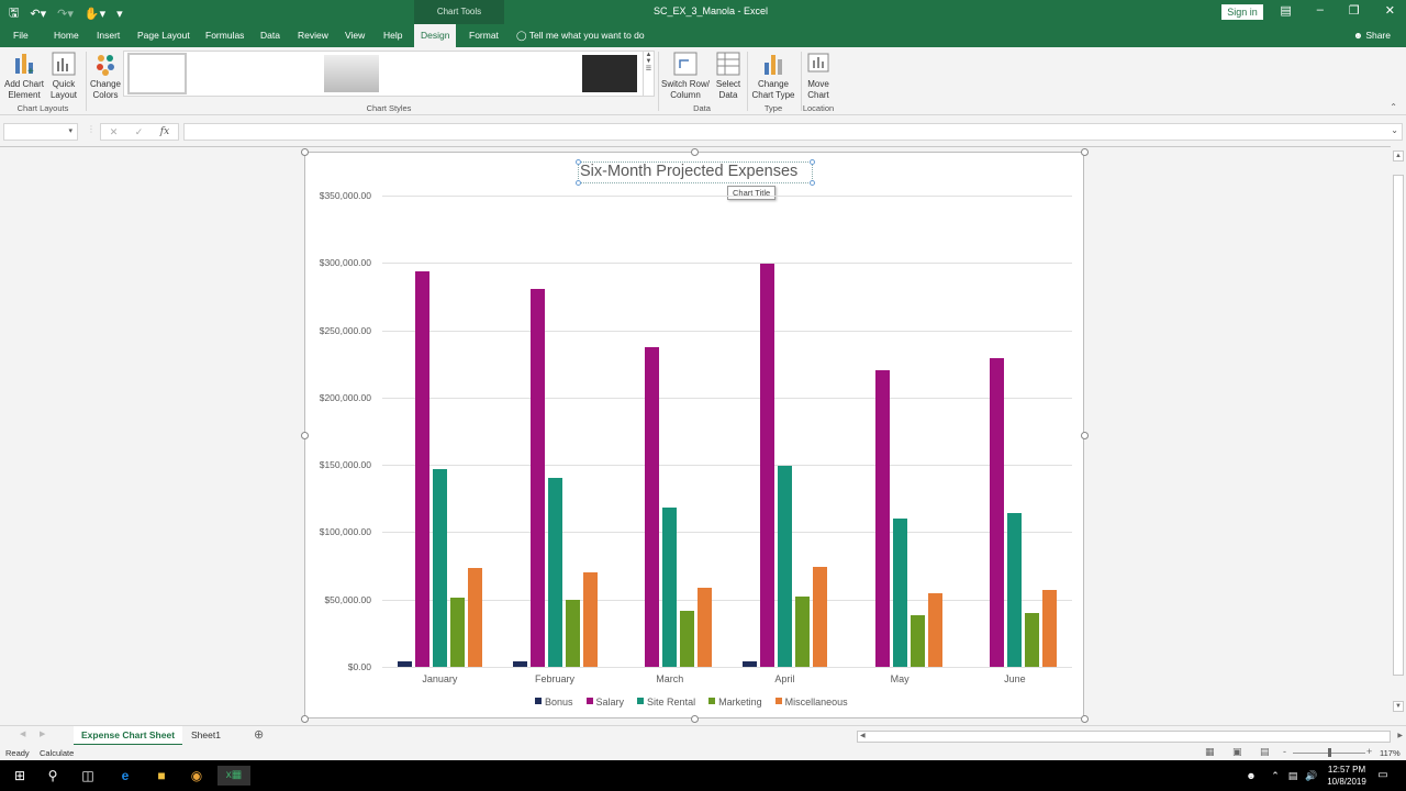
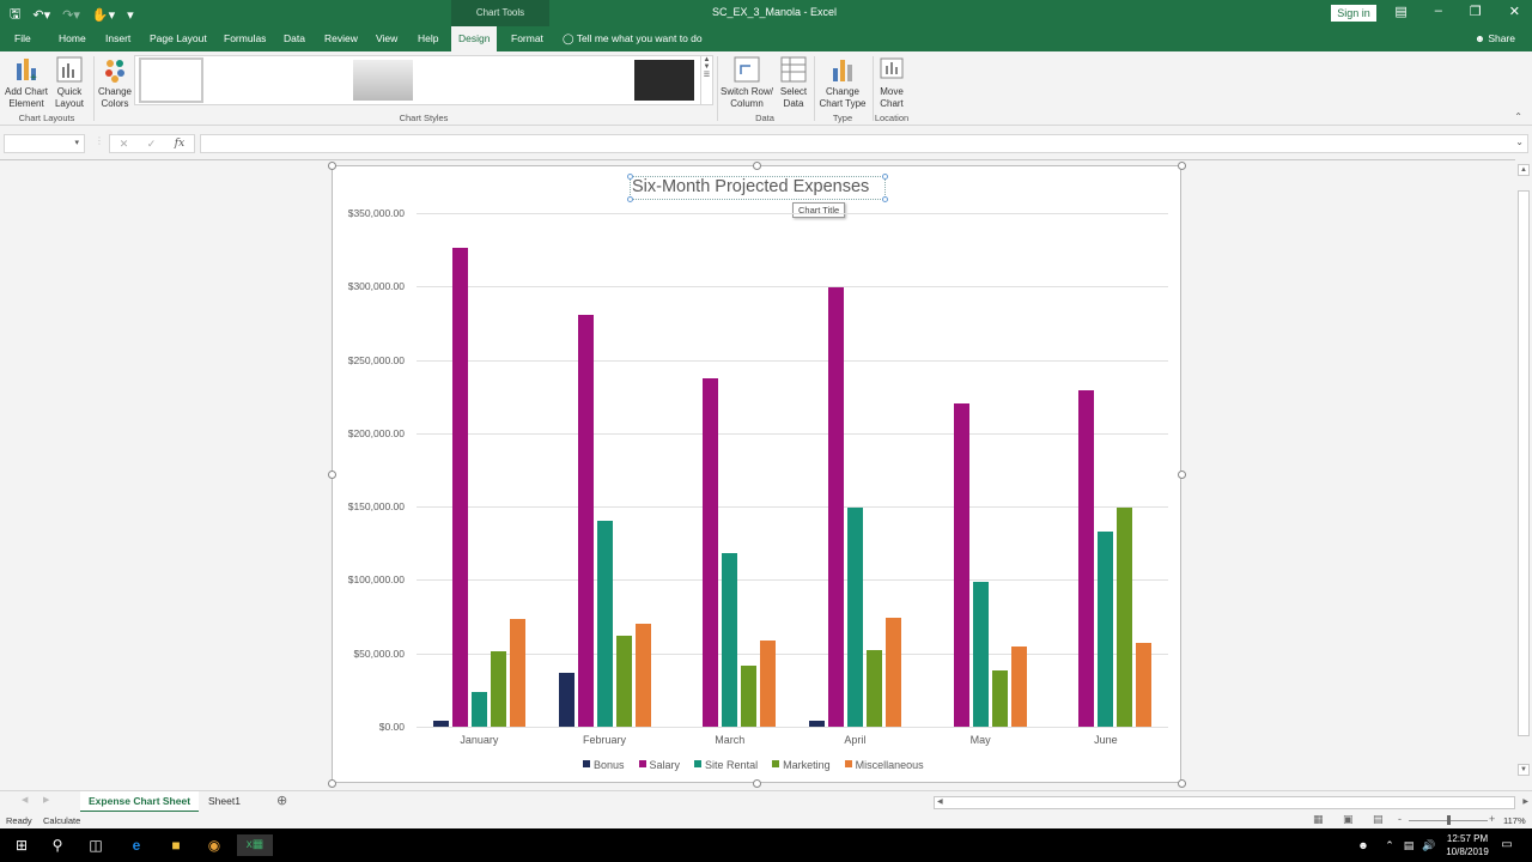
Salary/January: $294000 -> $326000
Site Rental/January: $147000 -> $24000
Bonus/February: $4000 -> $37000
Marketing/February: $50000 -> $62000
Site Rental/May: $110000 -> $99000
Site Rental/June: $114000 -> $133000
Marketing/June: $40000 -> $149000
